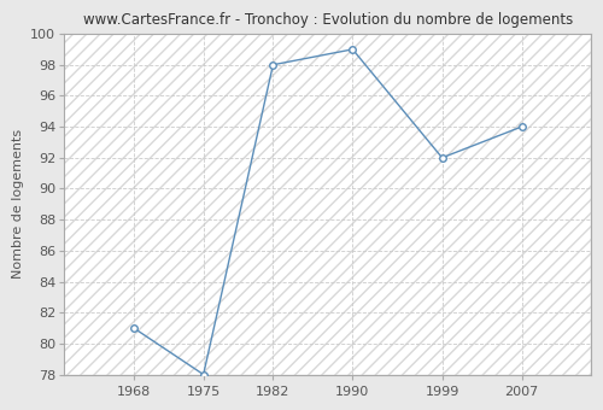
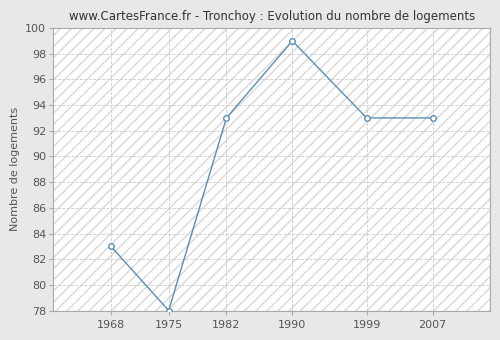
1968: 81 -> 83
1982: 98 -> 93
1999: 92 -> 93
2007: 94 -> 93
